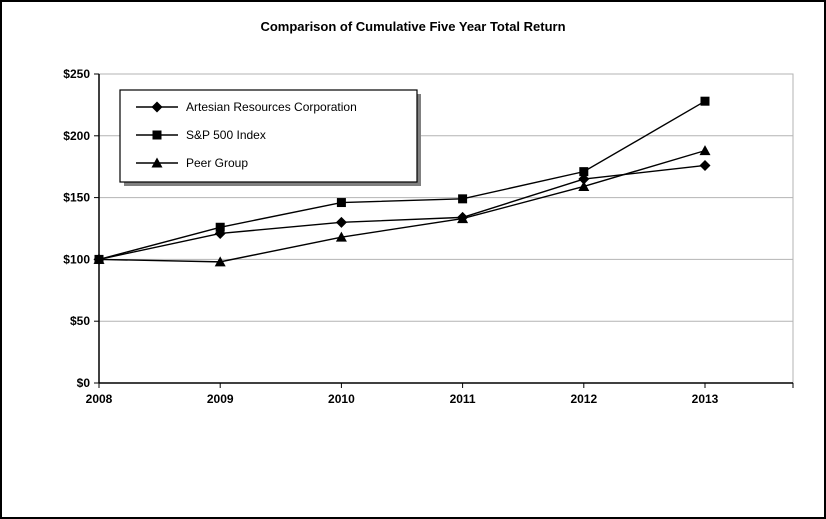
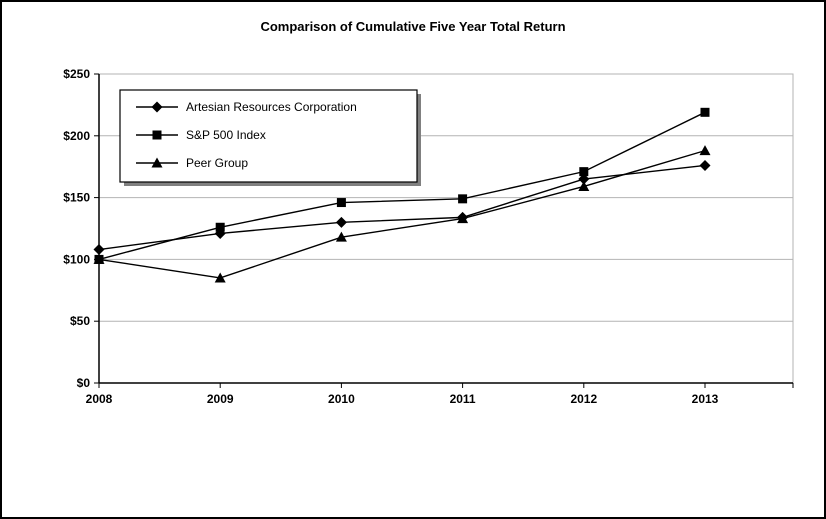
Artesian Resources Corporation/2008: $100 -> $108
Peer Group/2009: $98 -> $85
S&P 500 Index/2013: $228 -> $219
